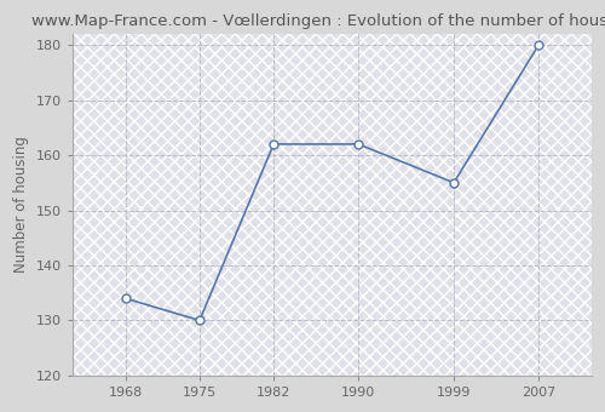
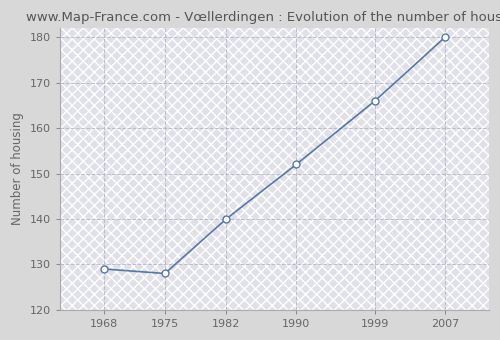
1968: 134 -> 129
1975: 130 -> 128
1982: 162 -> 140
1990: 162 -> 152
1999: 155 -> 166
